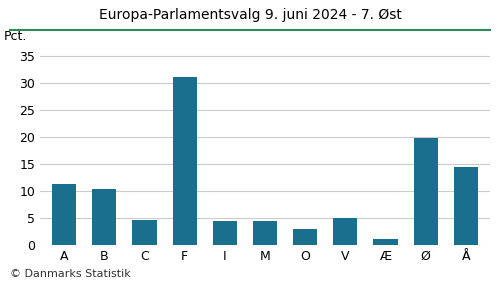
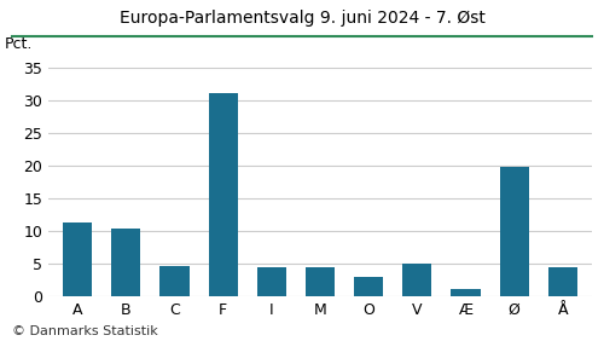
Å: 14.4 -> 4.5
